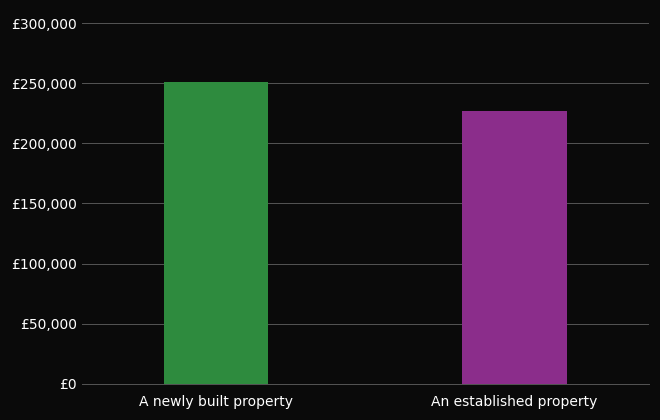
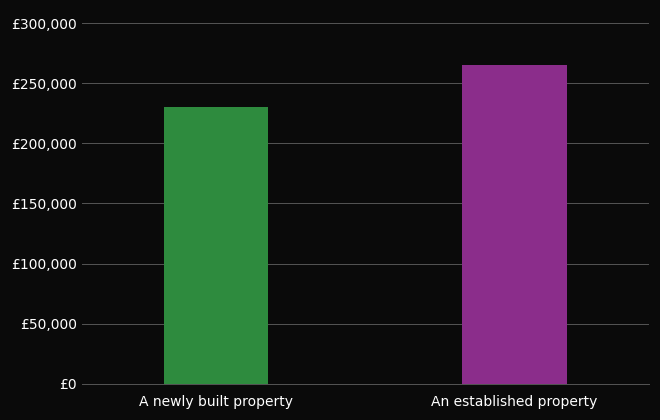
A newly built property: £251,000 -> £230,000
An established property: £227,000 -> £265,000
